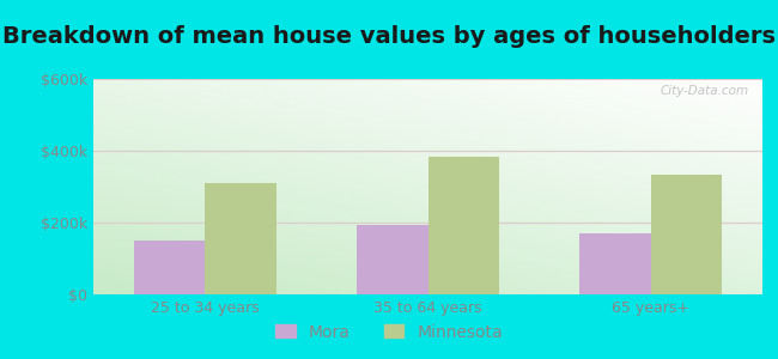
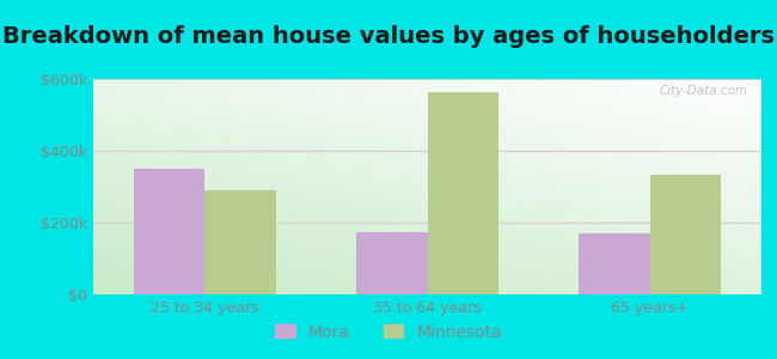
Mora/25 to 34 years: $150k -> $350k
Minnesota/25 to 34 years: $310k -> $290k
Mora/35 to 64 years: $195k -> $175k
Minnesota/35 to 64 years: $385k -> $565k
